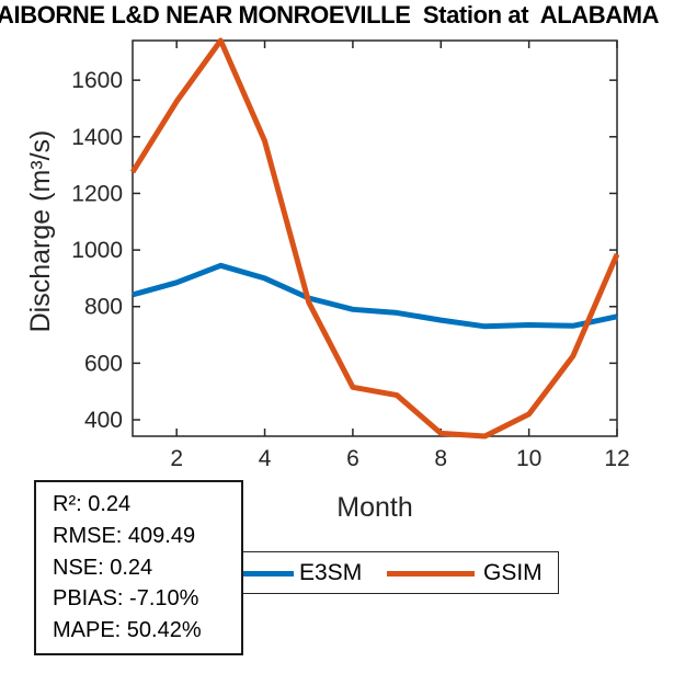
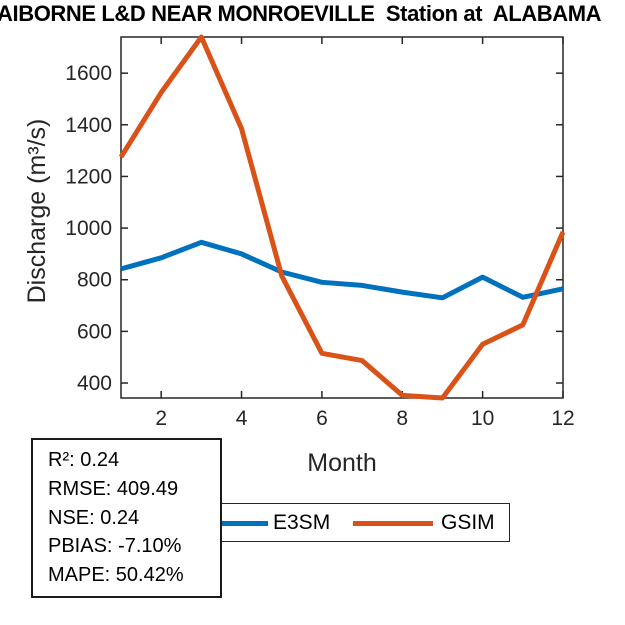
E3SM/10: 740 -> 810
GSIM/10: 420 -> 550
